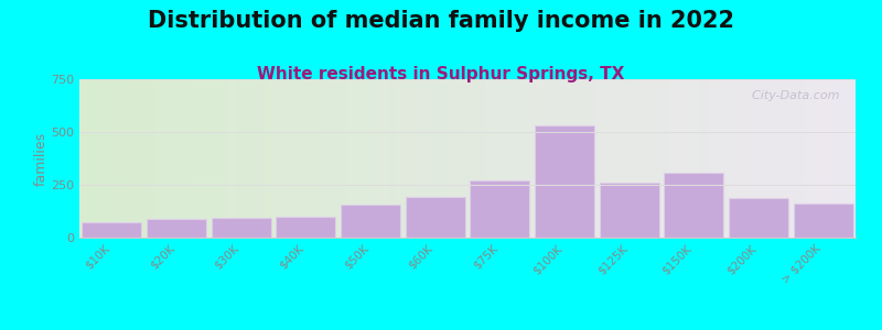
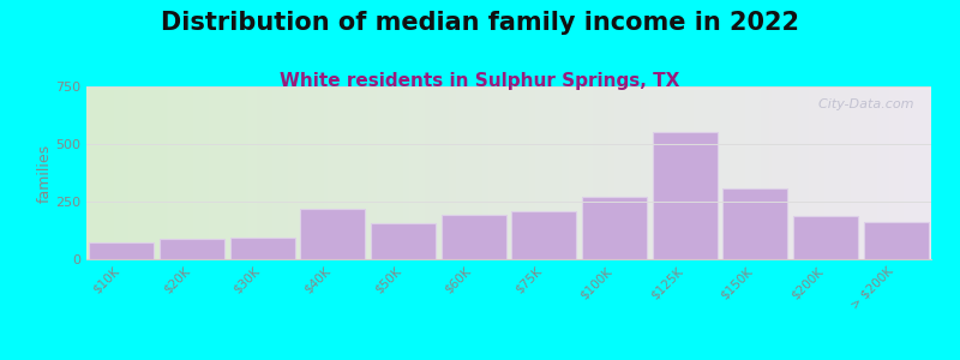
$40K: 100 -> 220
$75K: 270 -> 210
$100K: 530 -> 270
$125K: 260 -> 550
